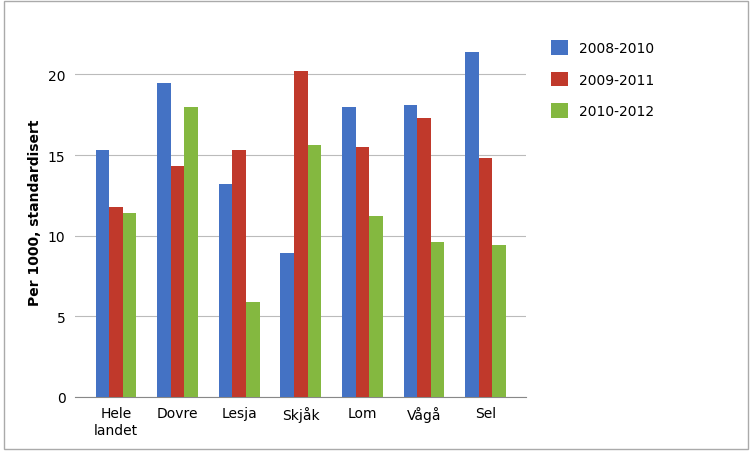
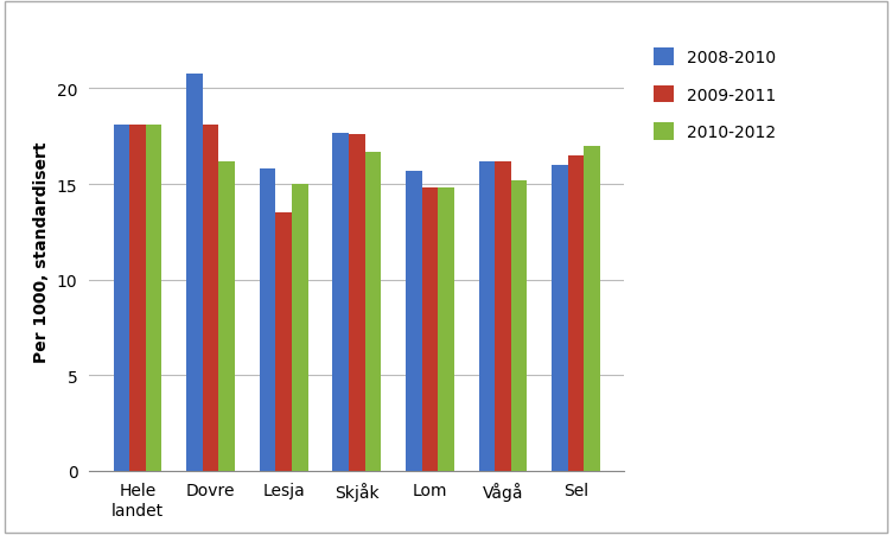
2008-2010/Hele landet: 15.3 -> 18.1
2009-2011/Hele landet: 11.8 -> 18.1
2010-2012/Hele landet: 11.4 -> 18.1
2008-2010/Dovre: 19.5 -> 20.8
2009-2011/Dovre: 14.3 -> 18.1
2010-2012/Dovre: 18.0 -> 16.2
2008-2010/Lesja: 13.2 -> 15.8
2009-2011/Lesja: 15.3 -> 13.5
2010-2012/Lesja: 5.9 -> 15.0
2008-2010/Skjåk: 8.9 -> 17.7
2009-2011/Skjåk: 20.2 -> 17.6
2010-2012/Skjåk: 15.6 -> 16.7
2008-2010/Lom: 18.0 -> 15.7
2009-2011/Lom: 15.5 -> 14.8
2010-2012/Lom: 11.2 -> 14.8
2008-2010/Vågå: 18.1 -> 16.2
2009-2011/Vågå: 17.3 -> 16.2
2010-2012/Vågå: 9.6 -> 15.2
2008-2010/Sel: 21.4 -> 16.0
2009-2011/Sel: 14.8 -> 16.5
2010-2012/Sel: 9.4 -> 17.0
